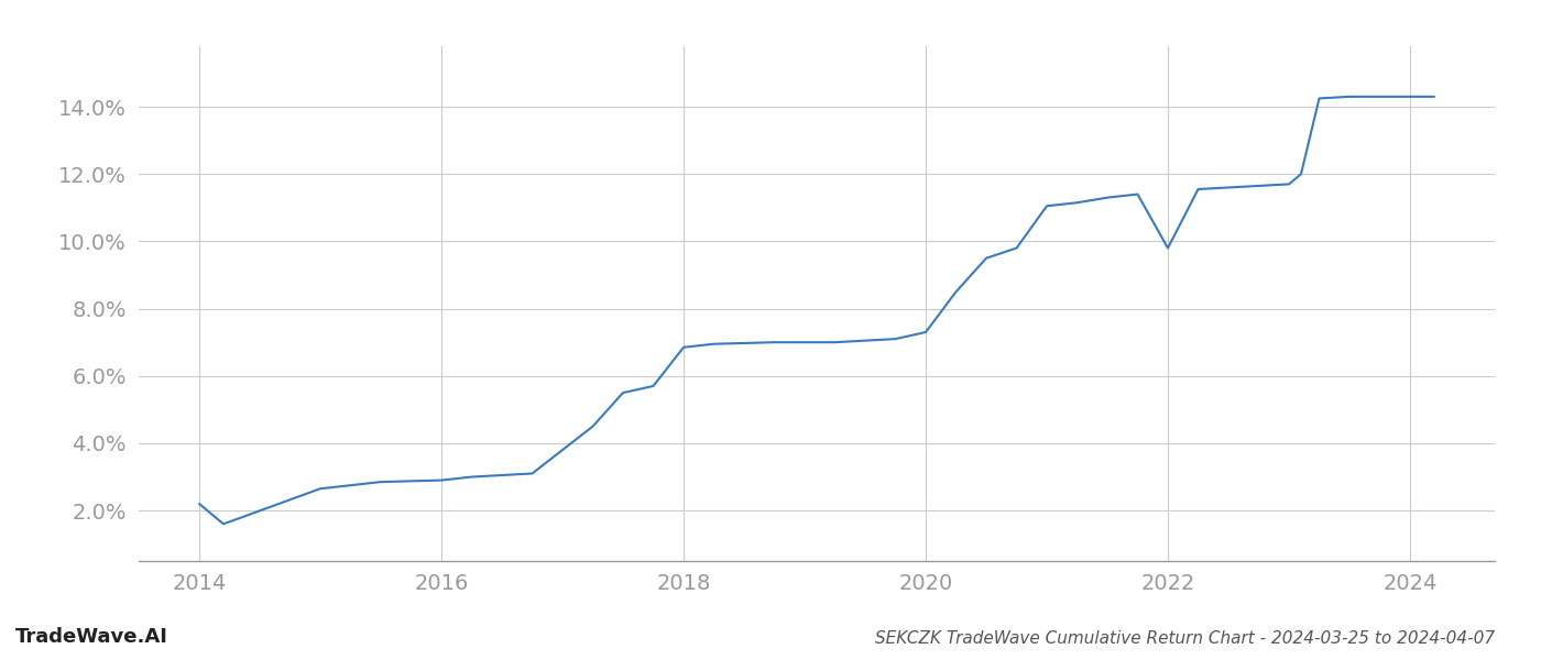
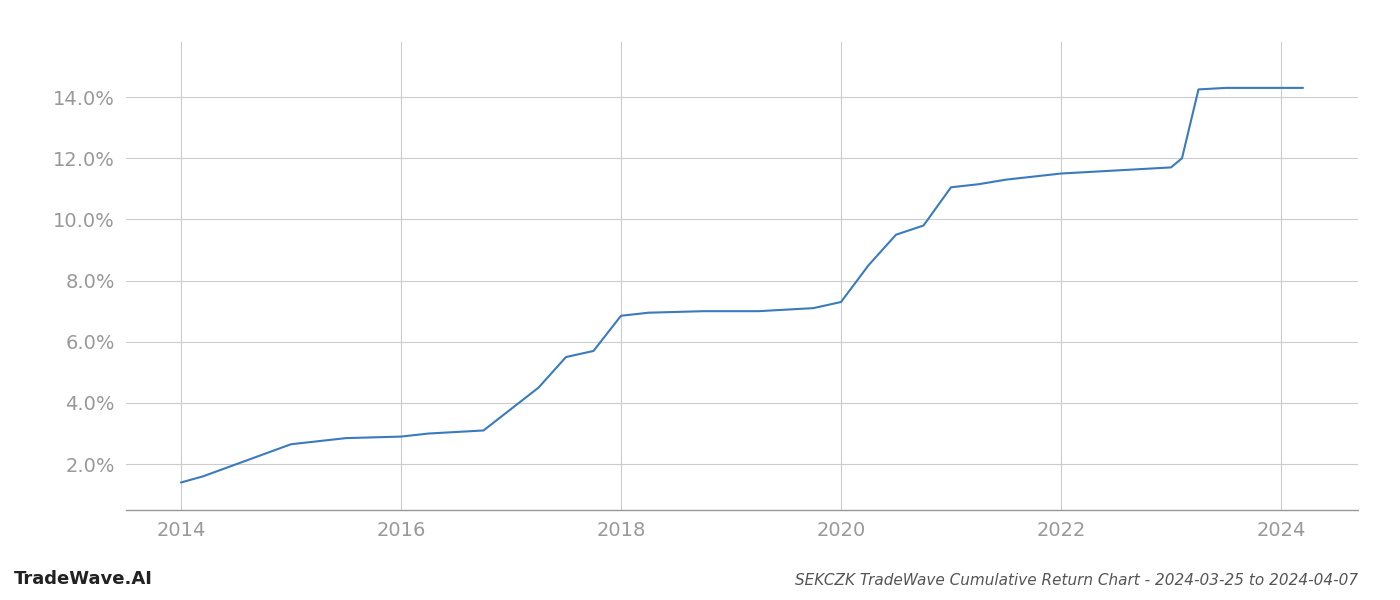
2014: 2.20% -> 1.40%
2022: 9.80% -> 11.50%
